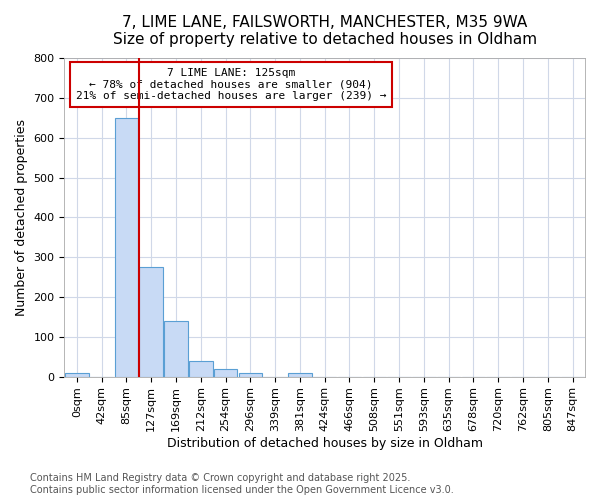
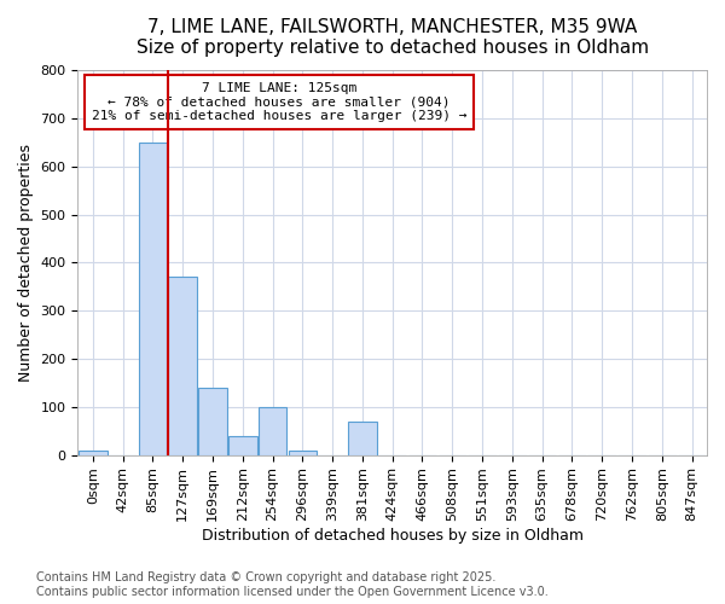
127sqm: 275 -> 370
254sqm: 18 -> 100
381sqm: 8 -> 70
